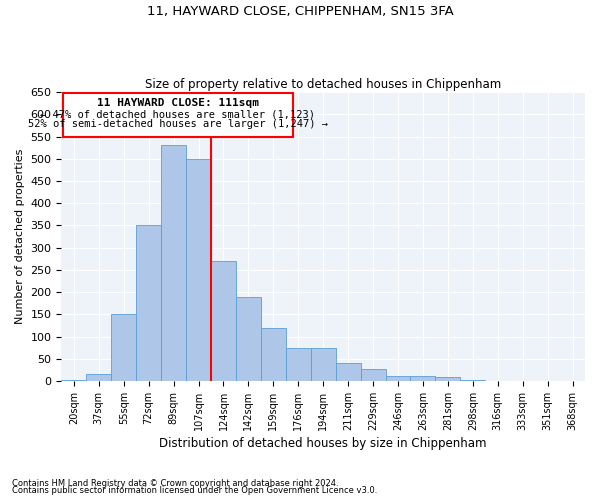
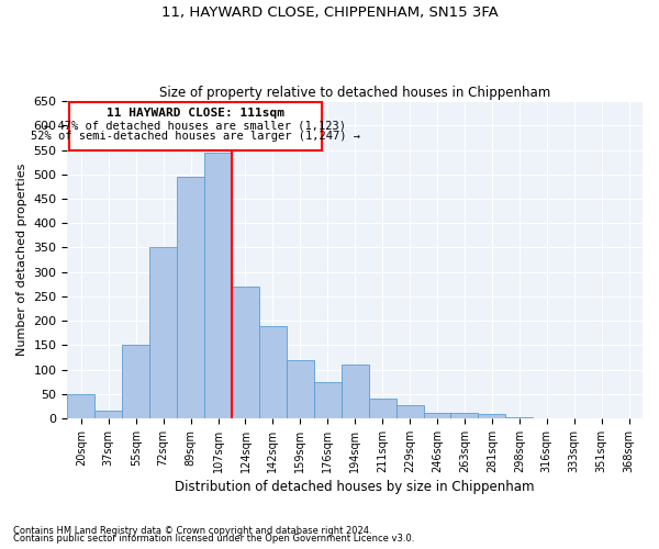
20sqm: 2 -> 50
89sqm: 530 -> 495
107sqm: 500 -> 545
194sqm: 75 -> 110
